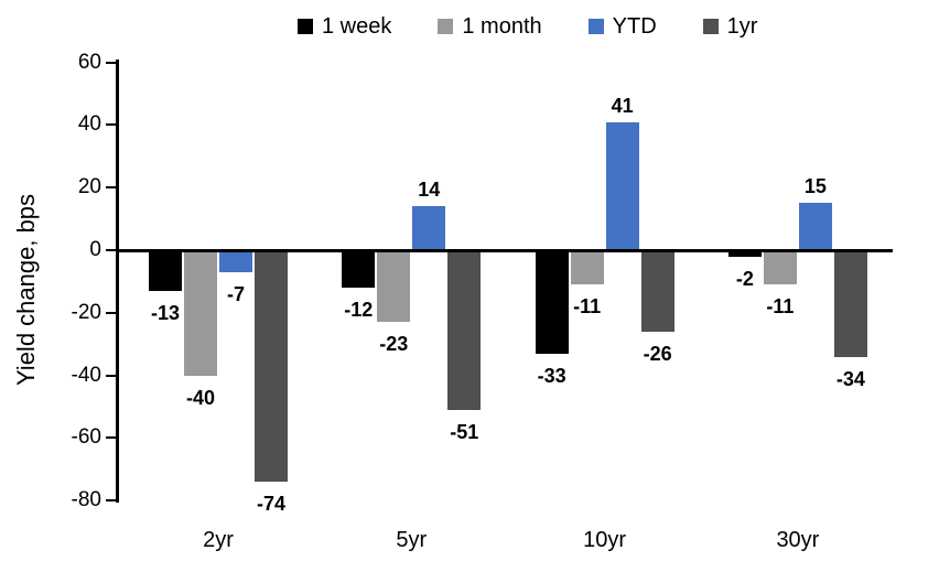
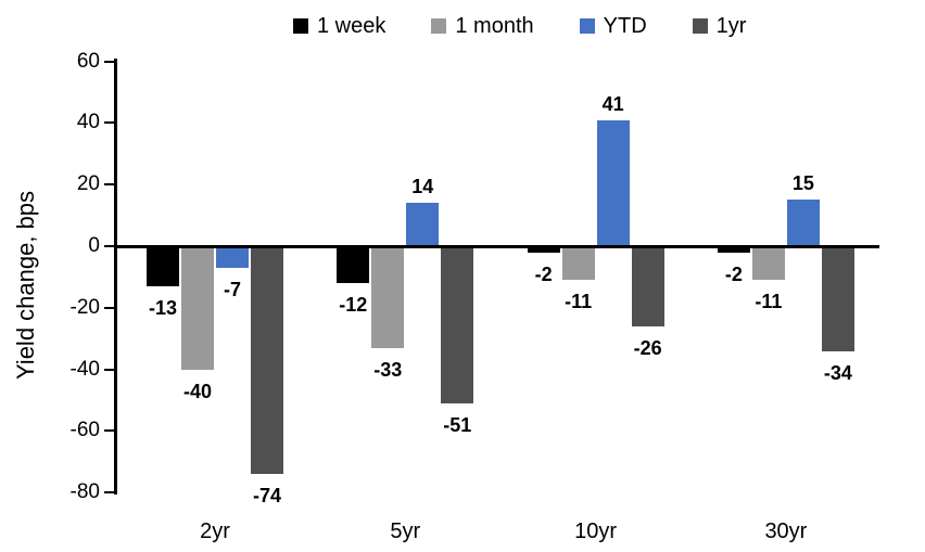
1 month/5yr: -23 -> -33
1 week/10yr: -33 -> -2
